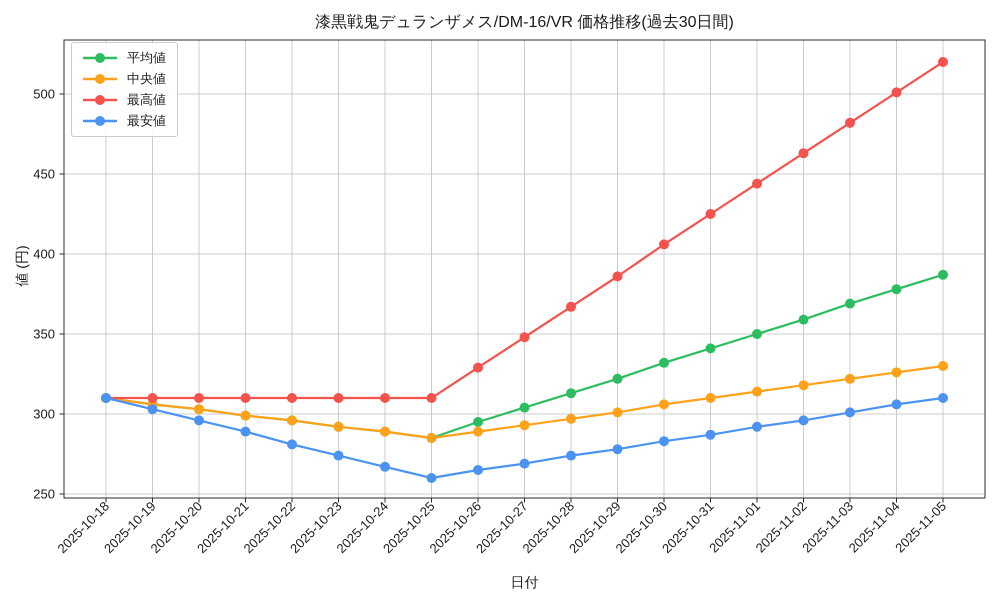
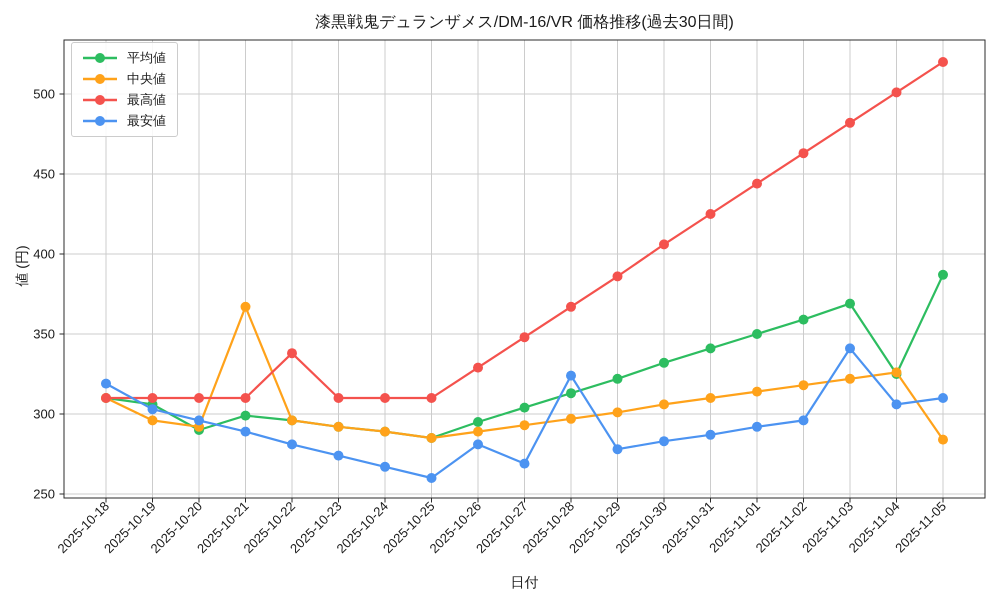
最安値/2025-10-18: 310 -> 319
中央値/2025-10-19: 306 -> 296
平均値/2025-10-20: 303 -> 290
中央値/2025-10-20: 303 -> 292
中央値/2025-10-21: 299 -> 367
最高値/2025-10-22: 310 -> 338
最安値/2025-10-26: 265 -> 281
最安値/2025-10-28: 274 -> 324
最安値/2025-11-03: 301 -> 341
平均値/2025-11-04: 378 -> 325
中央値/2025-11-05: 330 -> 284
